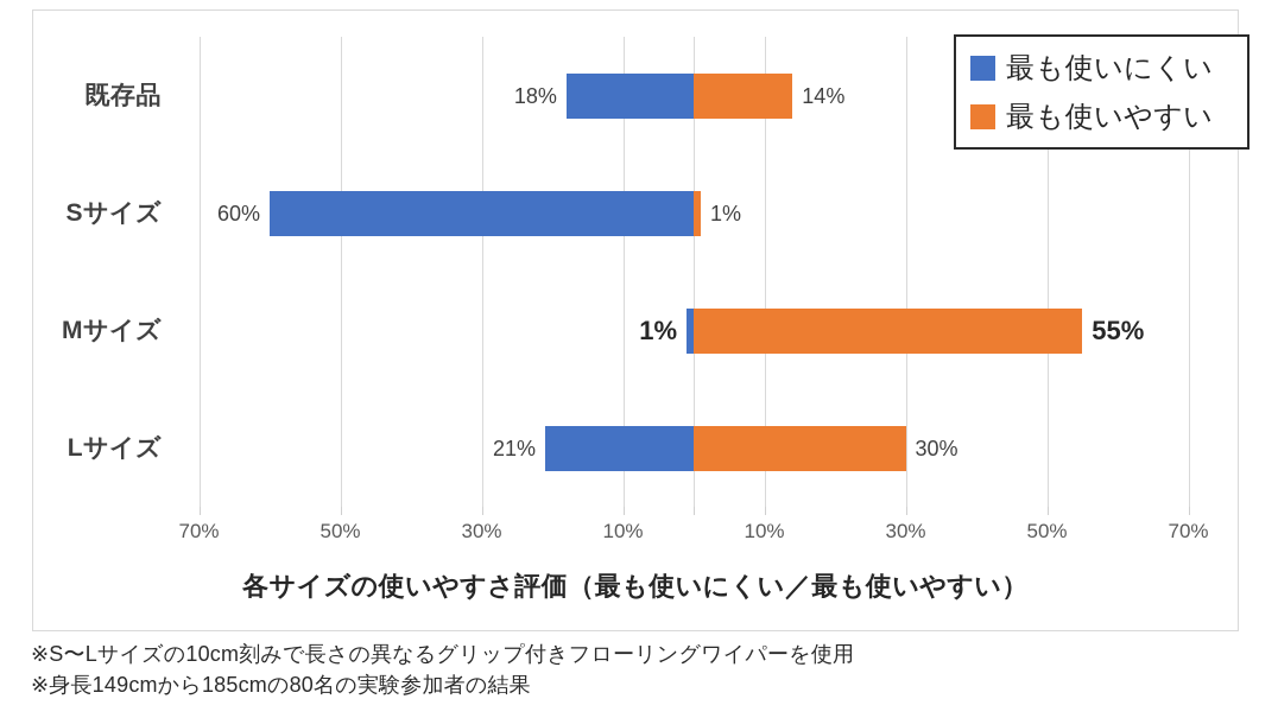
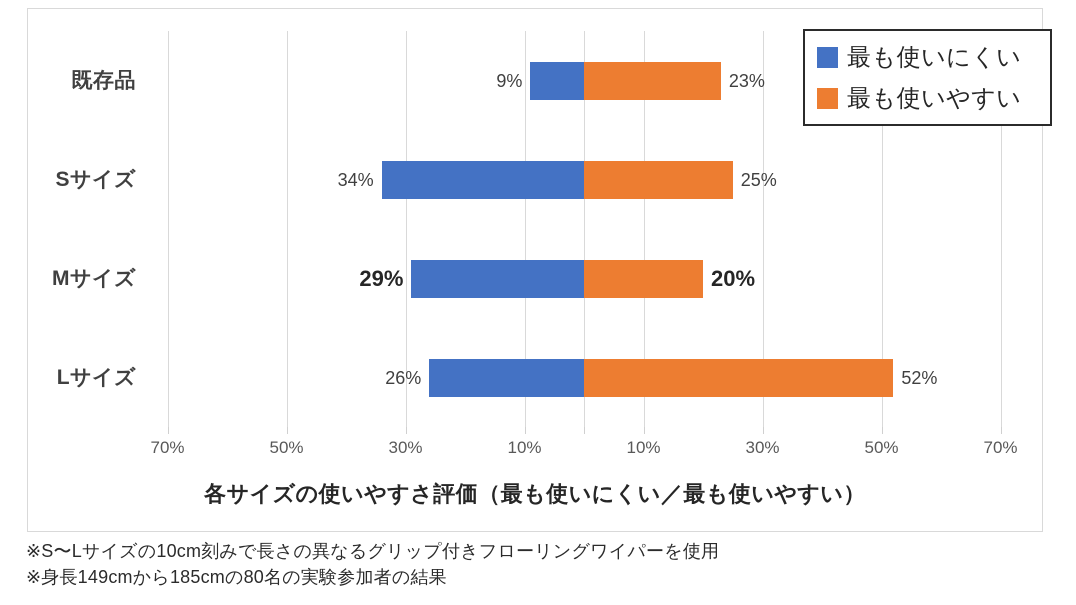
最も使いにくい/既存品: 18% -> 9%
最も使いやすい/既存品: 14% -> 23%
最も使いにくい/Sサイズ: 60% -> 34%
最も使いやすい/Sサイズ: 1% -> 25%
最も使いにくい/Mサイズ: 1% -> 29%
最も使いやすい/Mサイズ: 55% -> 20%
最も使いにくい/Lサイズ: 21% -> 26%
最も使いやすい/Lサイズ: 30% -> 52%
